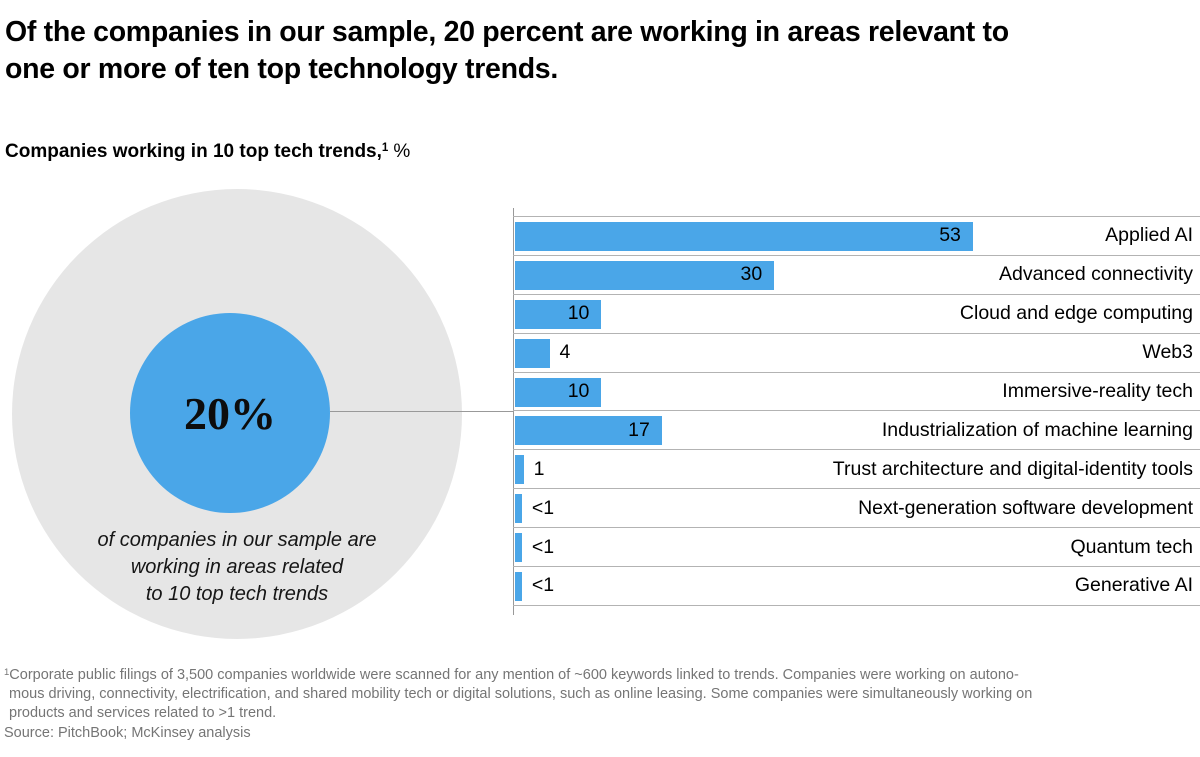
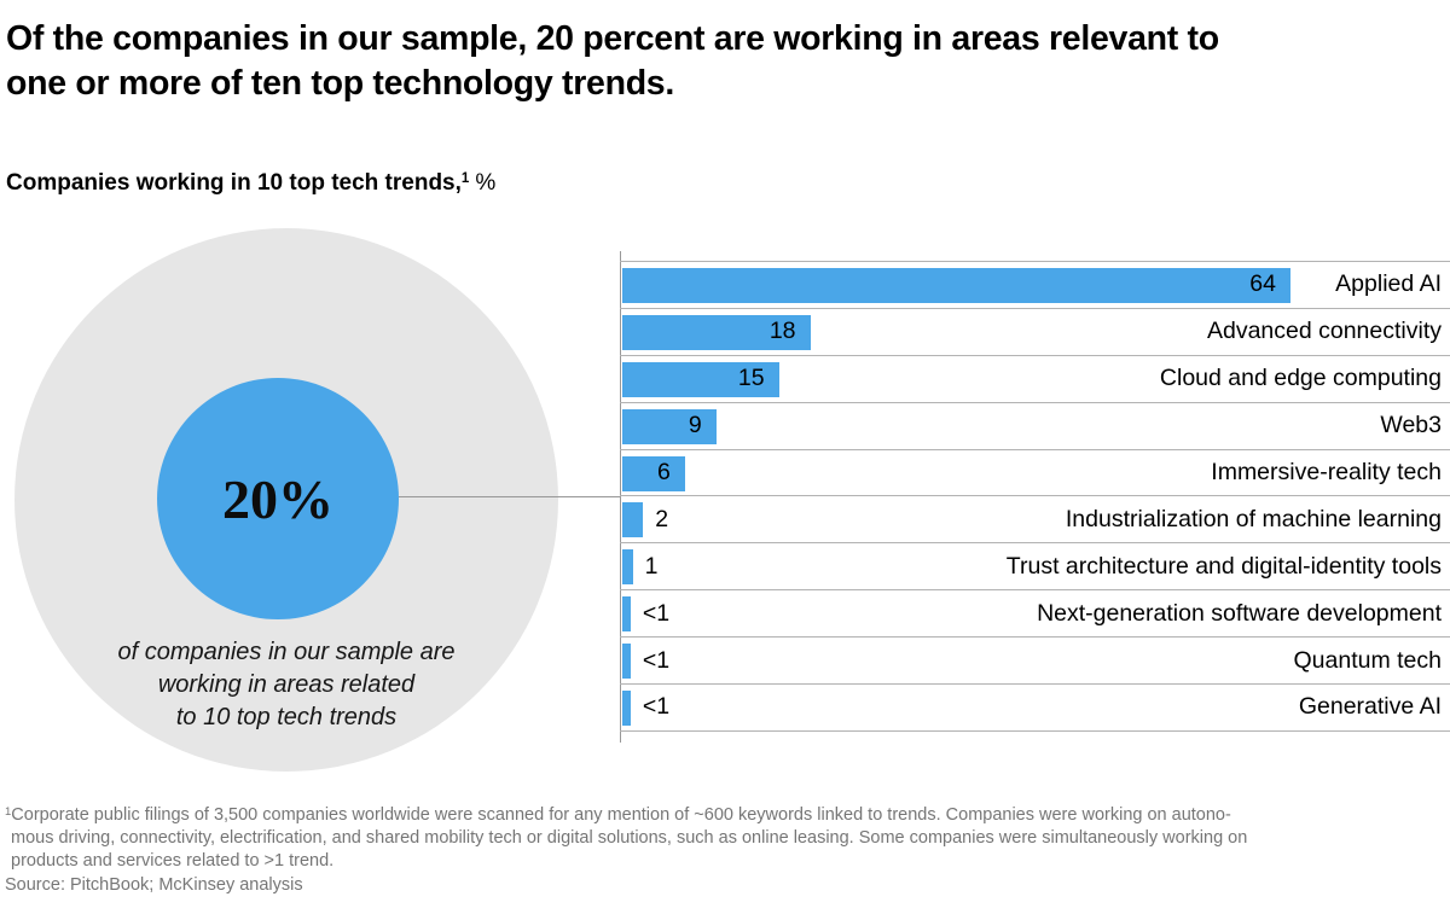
Applied AI: 53 -> 64
Advanced connectivity: 30 -> 18
Cloud and edge computing: 10 -> 15
Web3: 4 -> 9
Immersive-reality tech: 10 -> 6
Industrialization of machine learning: 17 -> 2
